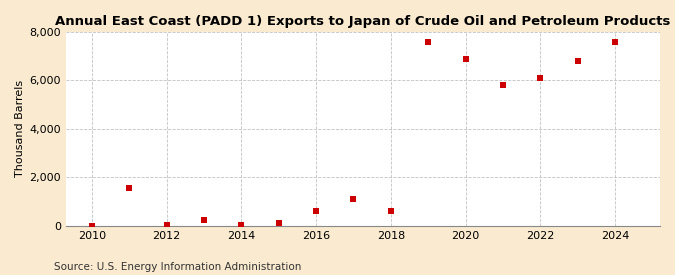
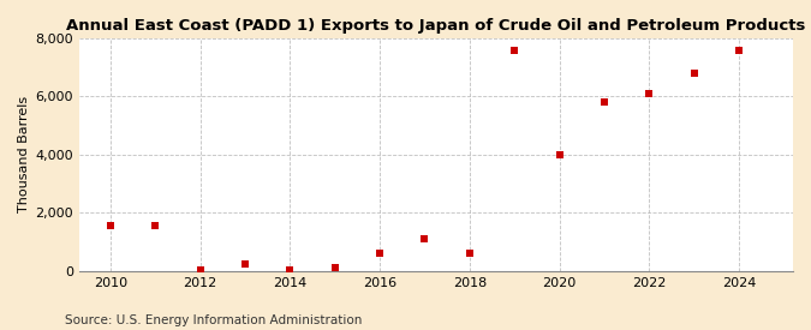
2010: 0 -> 1,550
2020: 6,900 -> 4,000
